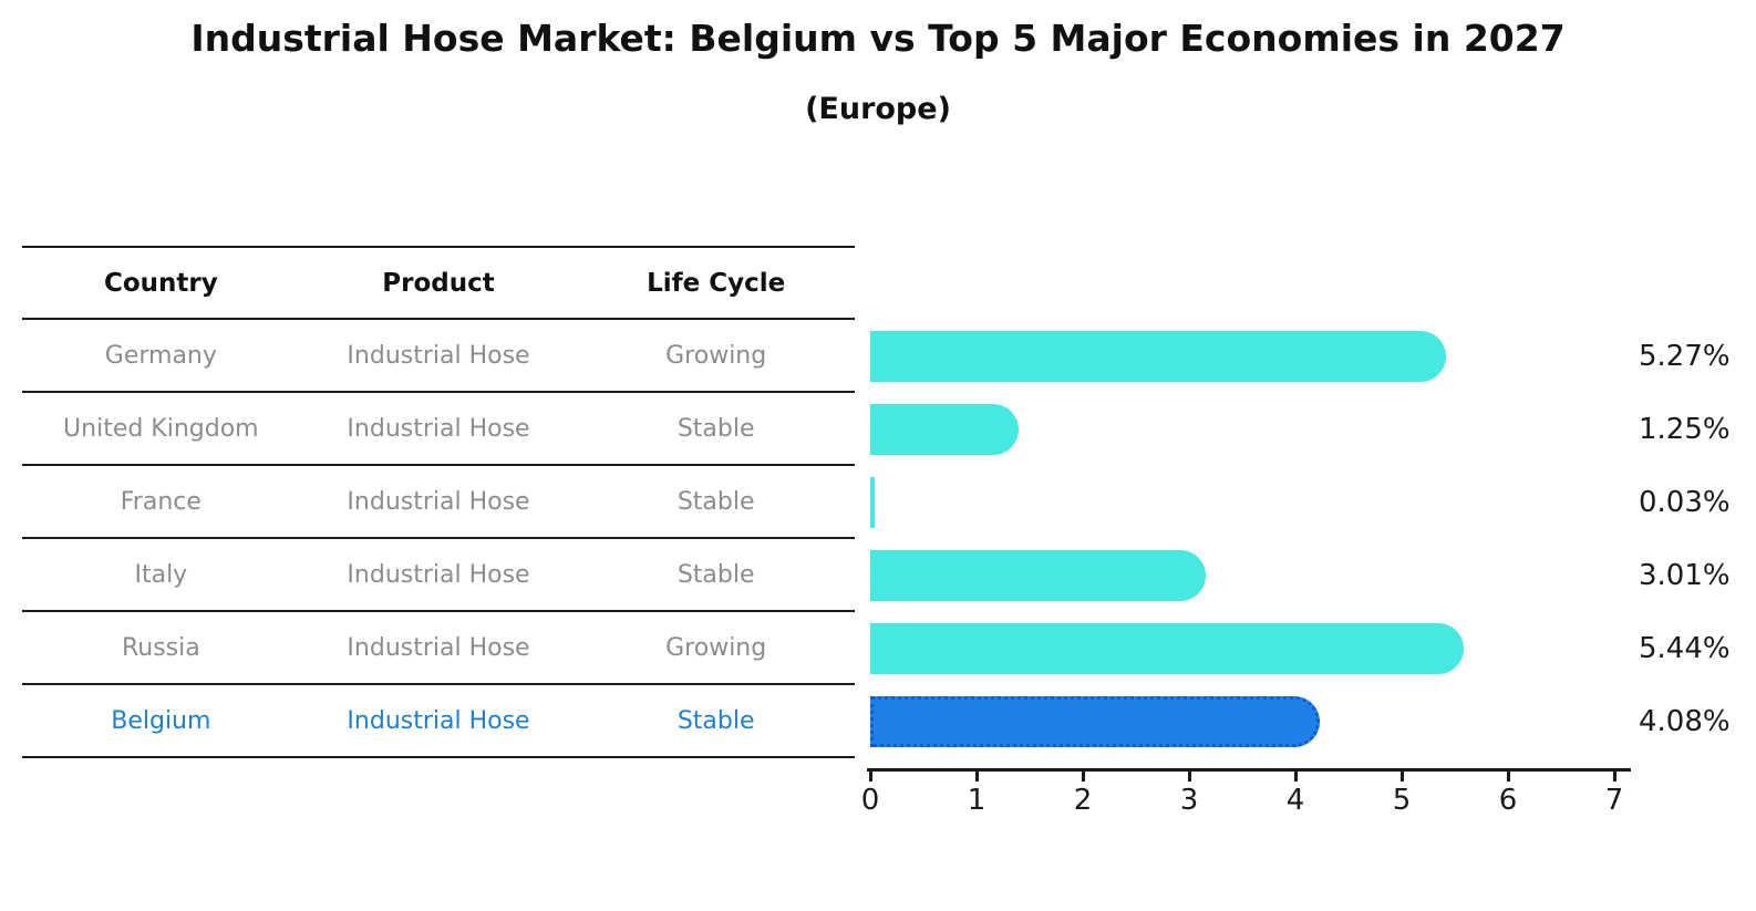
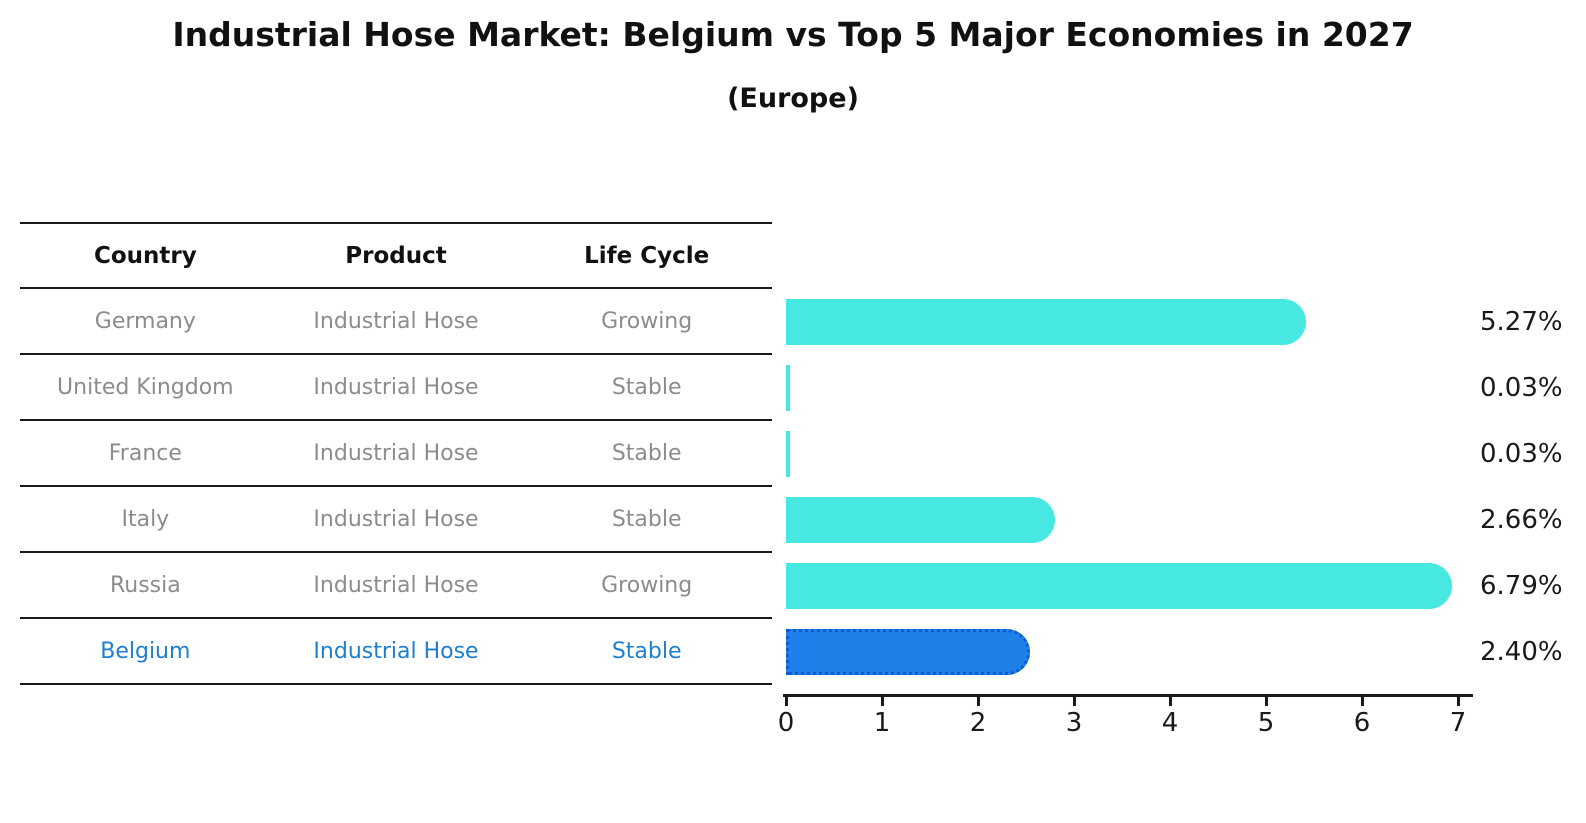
United Kingdom: 1.25% -> 0.03%
Italy: 3.01% -> 2.66%
Russia: 5.44% -> 6.79%
Belgium: 4.08% -> 2.40%
